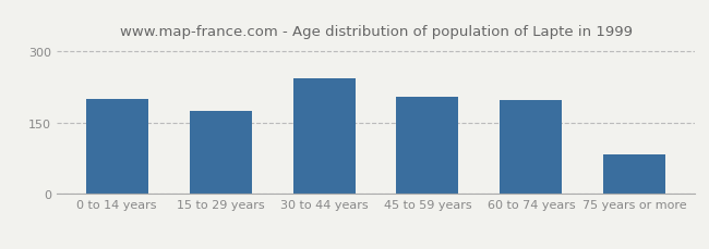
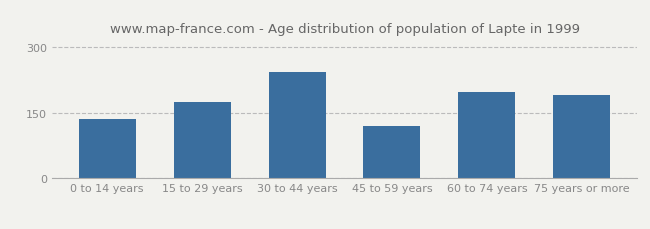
0 to 14 years: 200 -> 135
45 to 59 years: 205 -> 120
75 years or more: 84 -> 190
